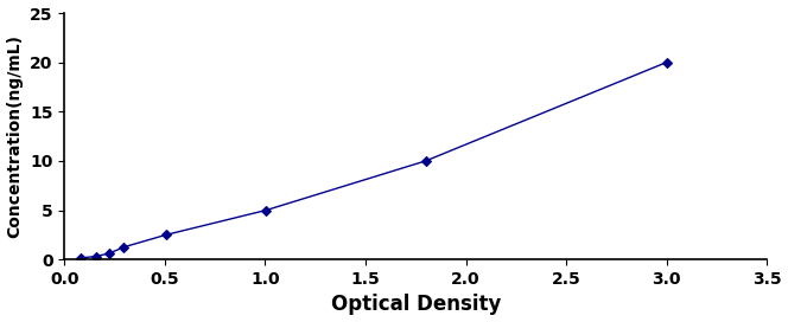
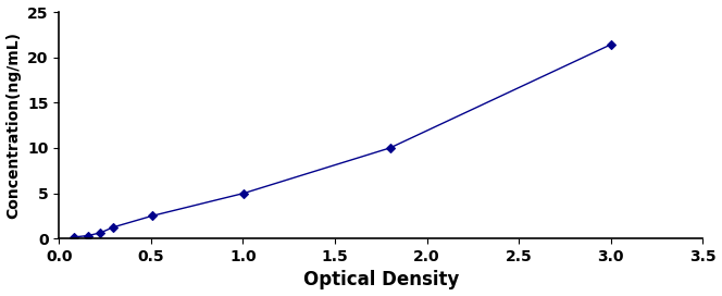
3.0: 20.0 -> 21.4
